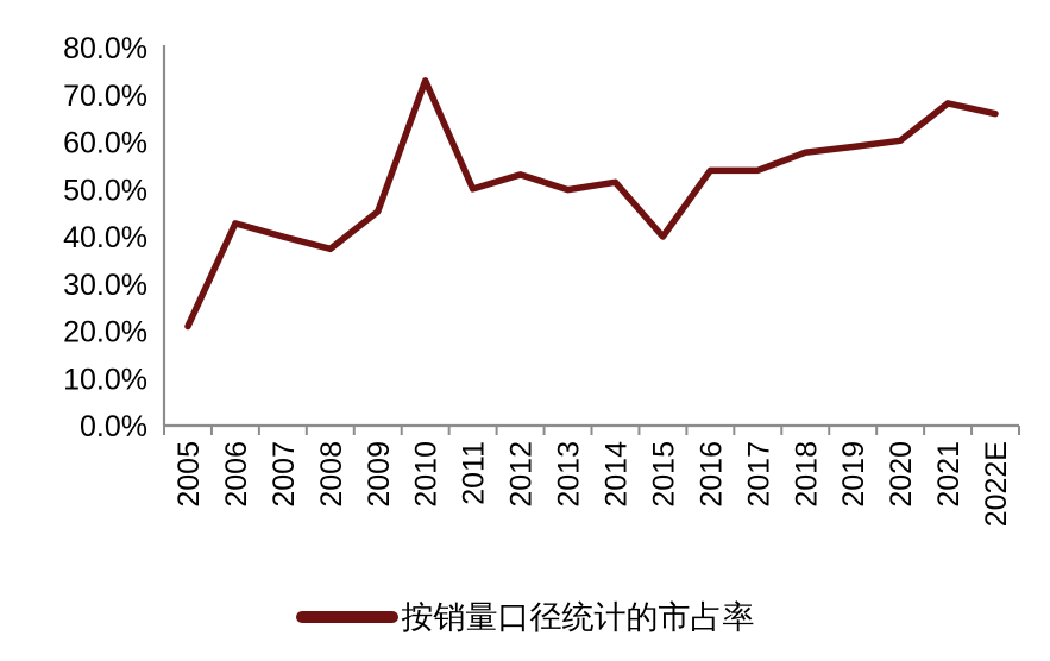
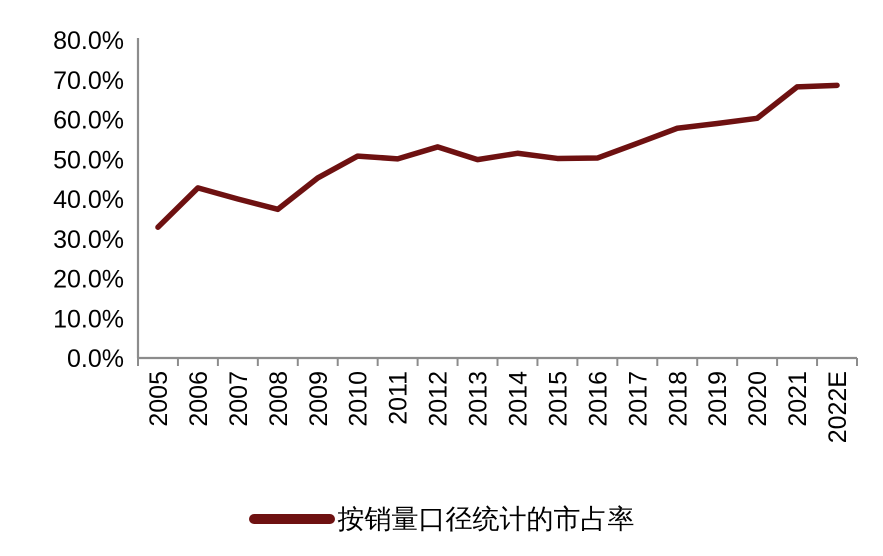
2005: 21% -> 33%
2010: 73% -> 51%
2015: 40% -> 50%
2016: 54% -> 50%
2022E: 66% -> 69%
